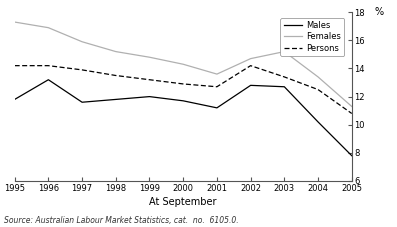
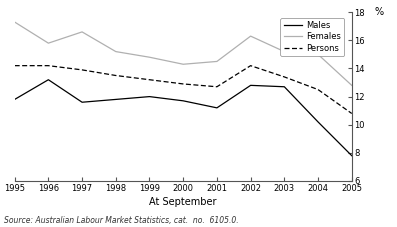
Females/1996: 16.9 -> 15.8
Females/1997: 15.9 -> 16.6
Females/2001: 13.6 -> 14.5
Females/2002: 14.7 -> 16.3
Females/2004: 13.4 -> 15.0
Females/2005: 11.3 -> 12.8
